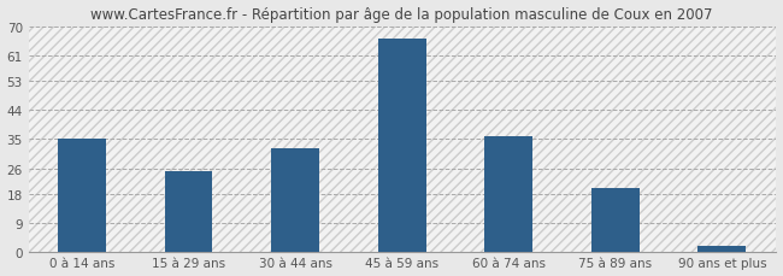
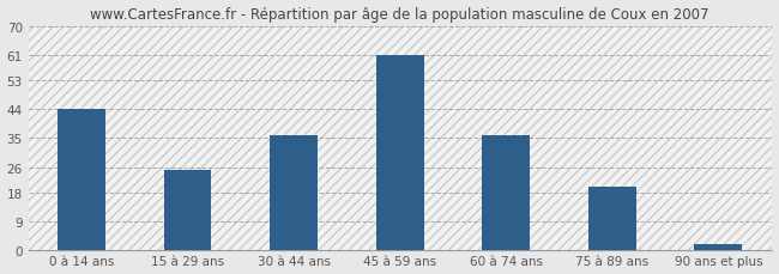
0 à 14 ans: 35 -> 44
30 à 44 ans: 32 -> 36
45 à 59 ans: 66 -> 61
